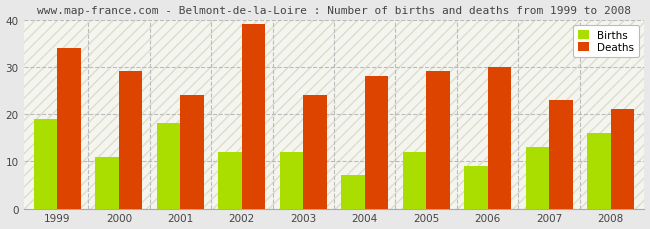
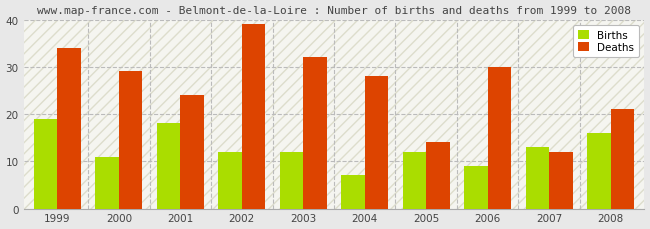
Deaths/2003: 24 -> 32
Deaths/2005: 29 -> 14
Deaths/2007: 23 -> 12
